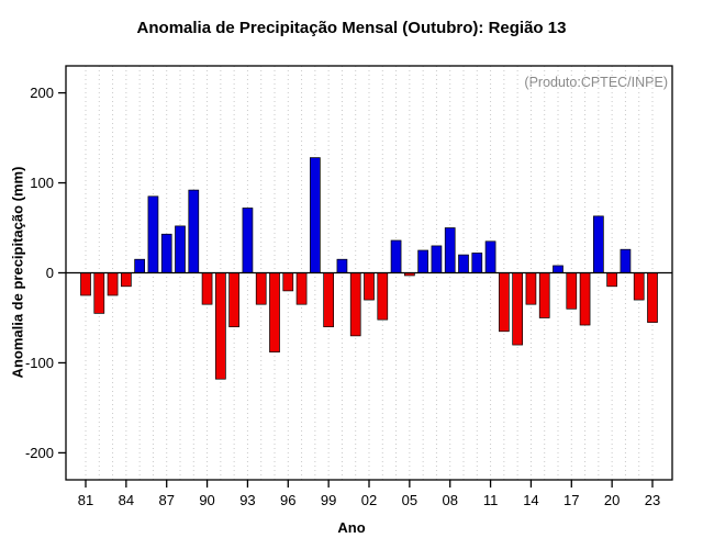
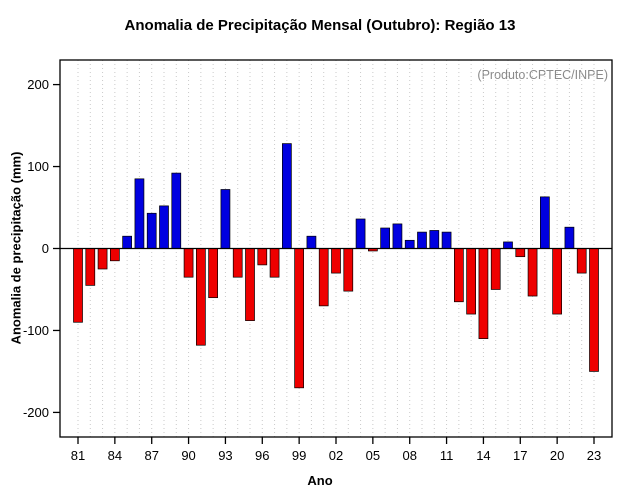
81: -20 -> -90
99: -60 -> -170
08: 50 -> 10
11: 40 -> 20
14: -40 -> -110
17: -40 -> -10
20: -20 -> -80
23: -60 -> -150
